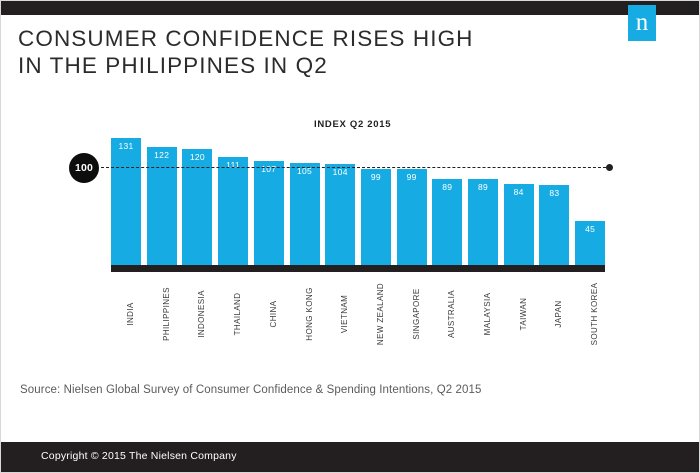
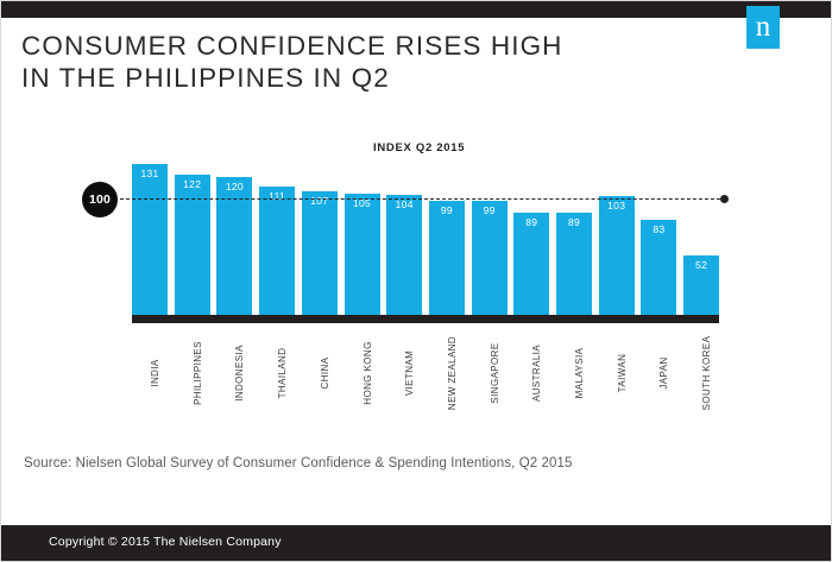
TAIWAN: 84 -> 103
SOUTH KOREA: 45 -> 52
